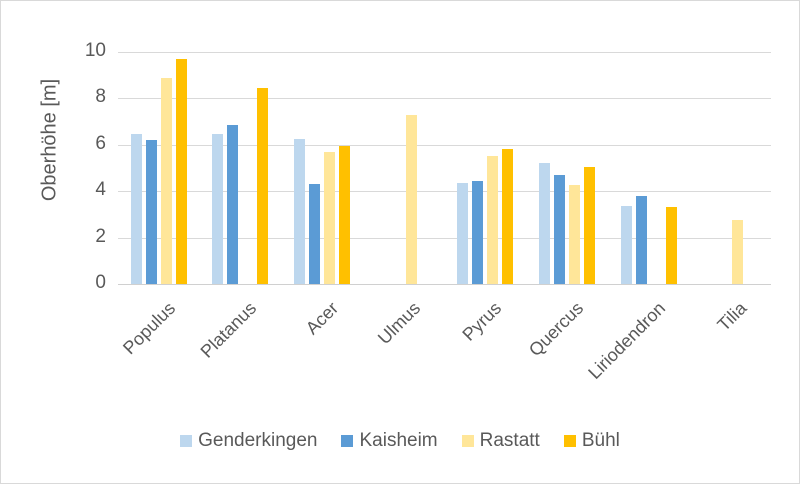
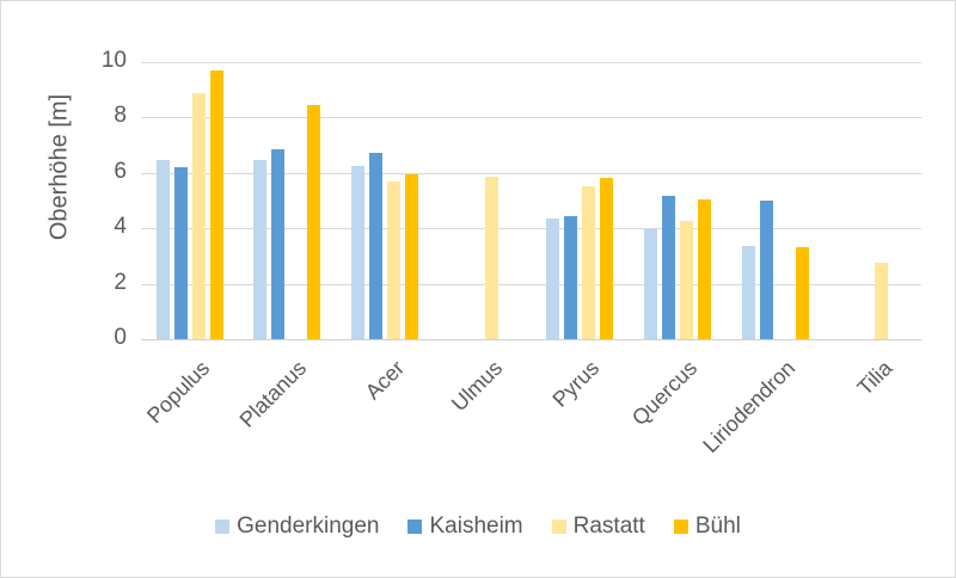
Kaisheim/Acer: 4.3 -> 6.7
Rastatt/Ulmus: 7.3 -> 5.9
Genderkingen/Quercus: 5.2 -> 4.0
Kaisheim/Quercus: 4.7 -> 5.2
Kaisheim/Liriodendron: 3.8 -> 5.0
